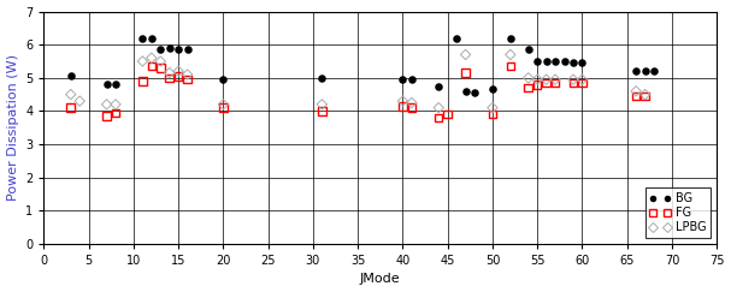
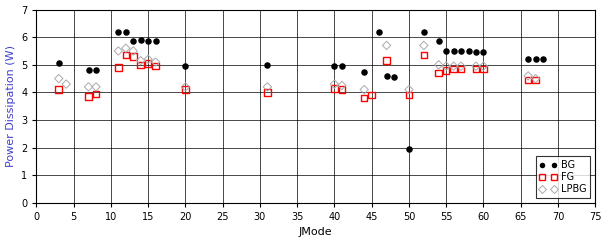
BG/50: 4.65 -> 1.95
